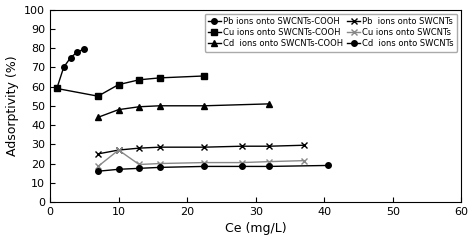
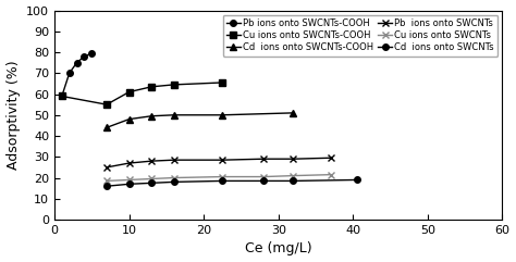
Cu ions onto SWCNTs/10: 27 -> 19
